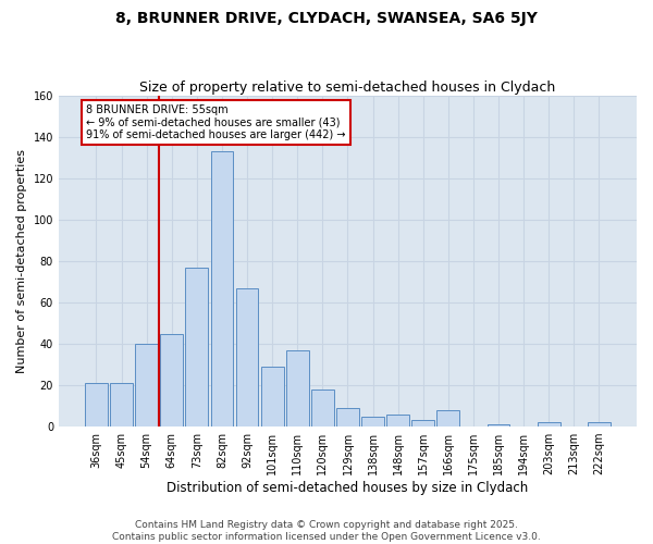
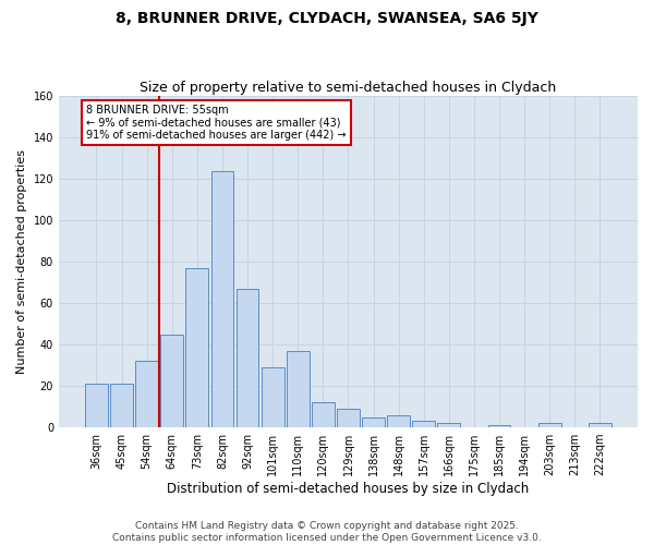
54sqm: 40 -> 32
82sqm: 133 -> 124
120sqm: 18 -> 12
166sqm: 8 -> 2
